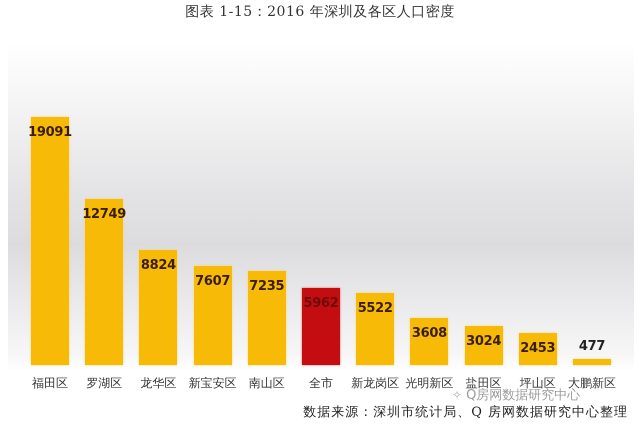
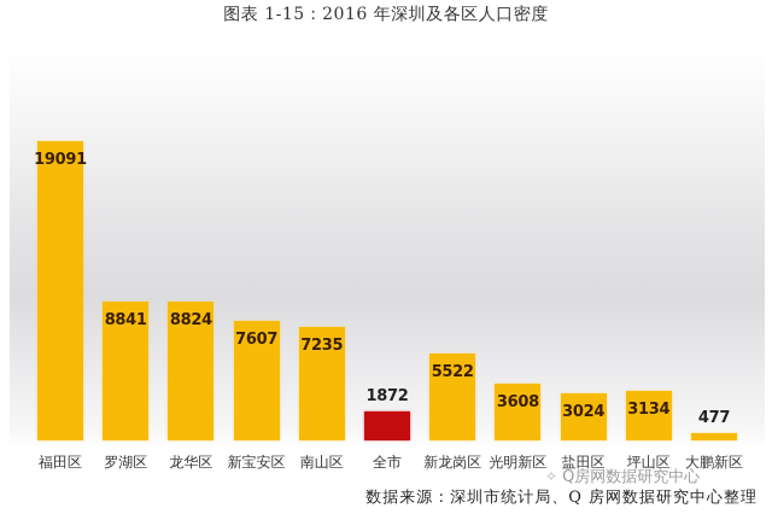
罗湖区: 12749 -> 8841
全市: 5962 -> 1872
坪山区: 2453 -> 3134
